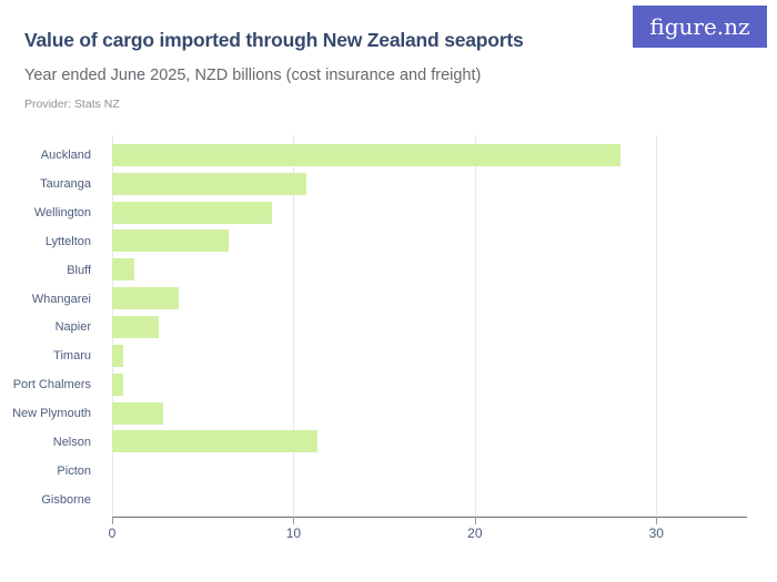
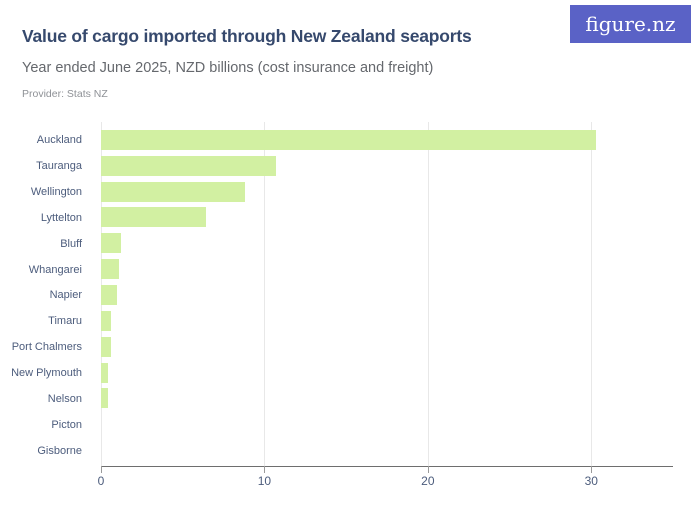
Auckland: 28.0 -> 30.3
Whangarei: 3.7 -> 1.1
Napier: 2.6 -> 1.0
New Plymouth: 2.8 -> 0.4
Nelson: 11.3 -> 0.4
